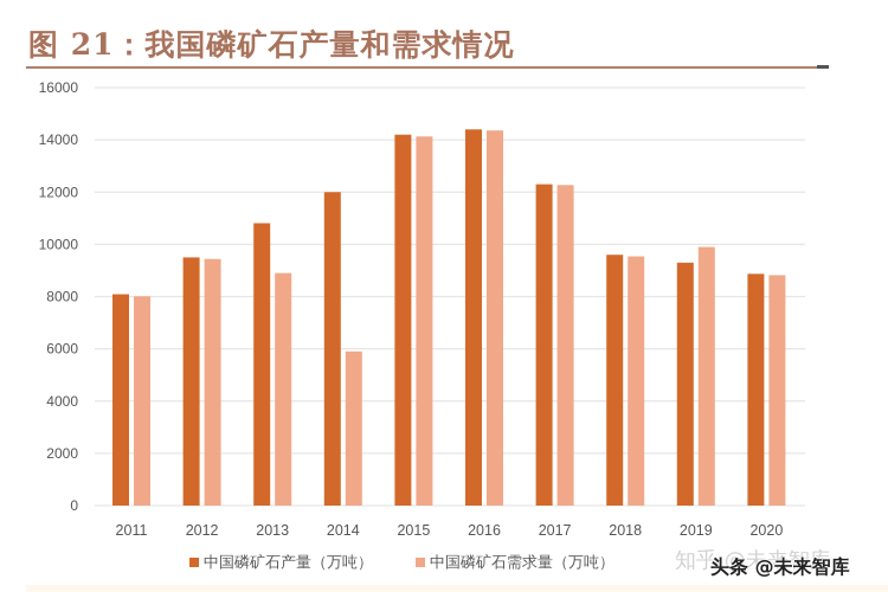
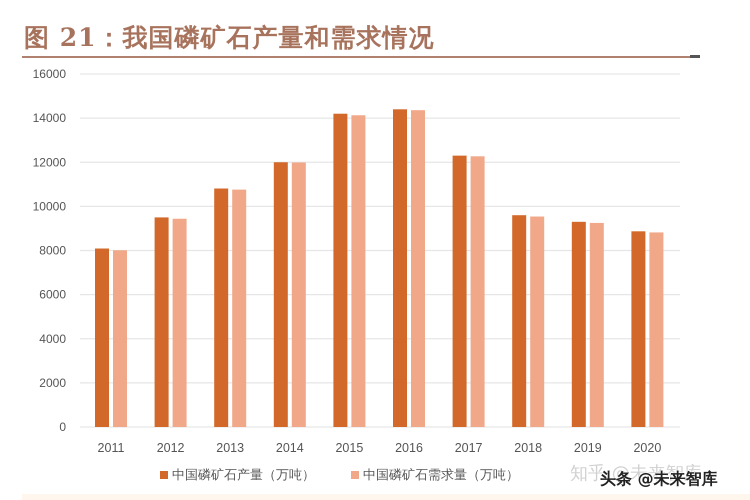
中国磷矿石需求量（万吨）/2013: 8900 -> 10800
中国磷矿石需求量（万吨）/2014: 5900 -> 12000
中国磷矿石需求量（万吨）/2019: 9900 -> 9200
